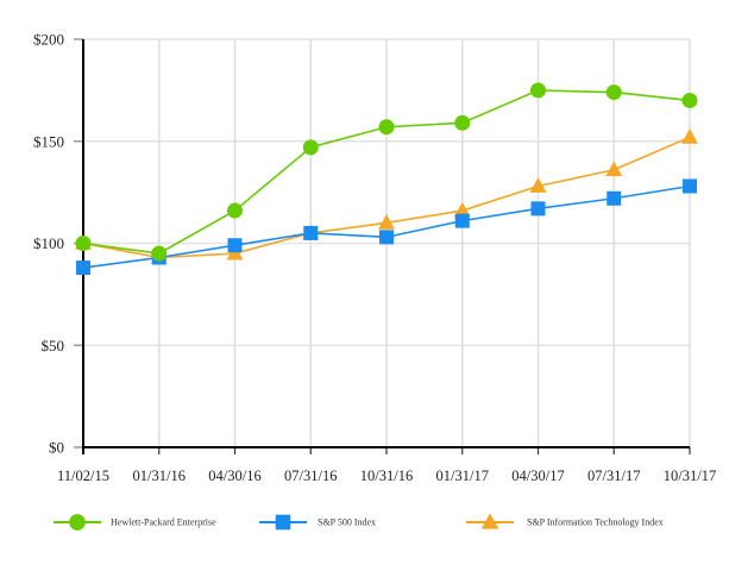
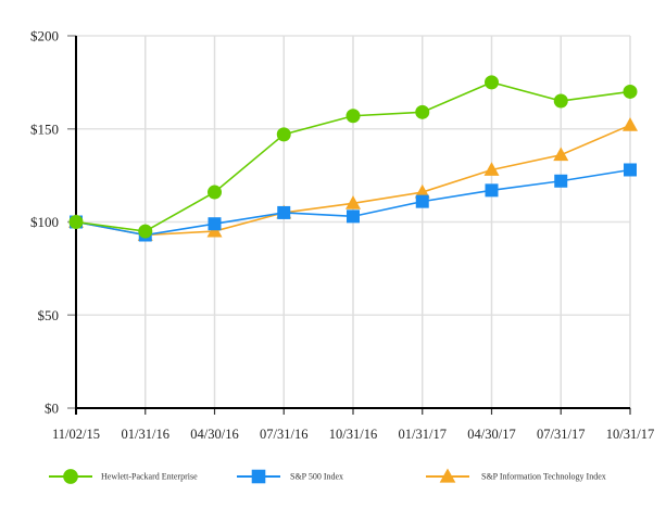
S&P 500 Index/11/02/15: $88 -> $100
Hewlett-Packard Enterprise/07/31/17: $174 -> $165
